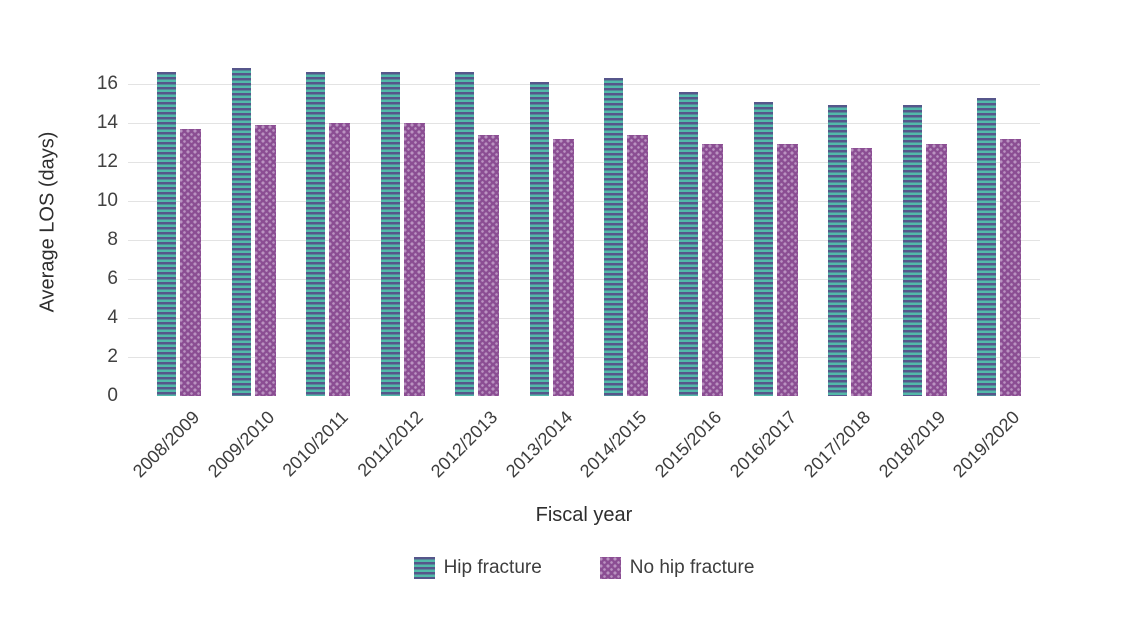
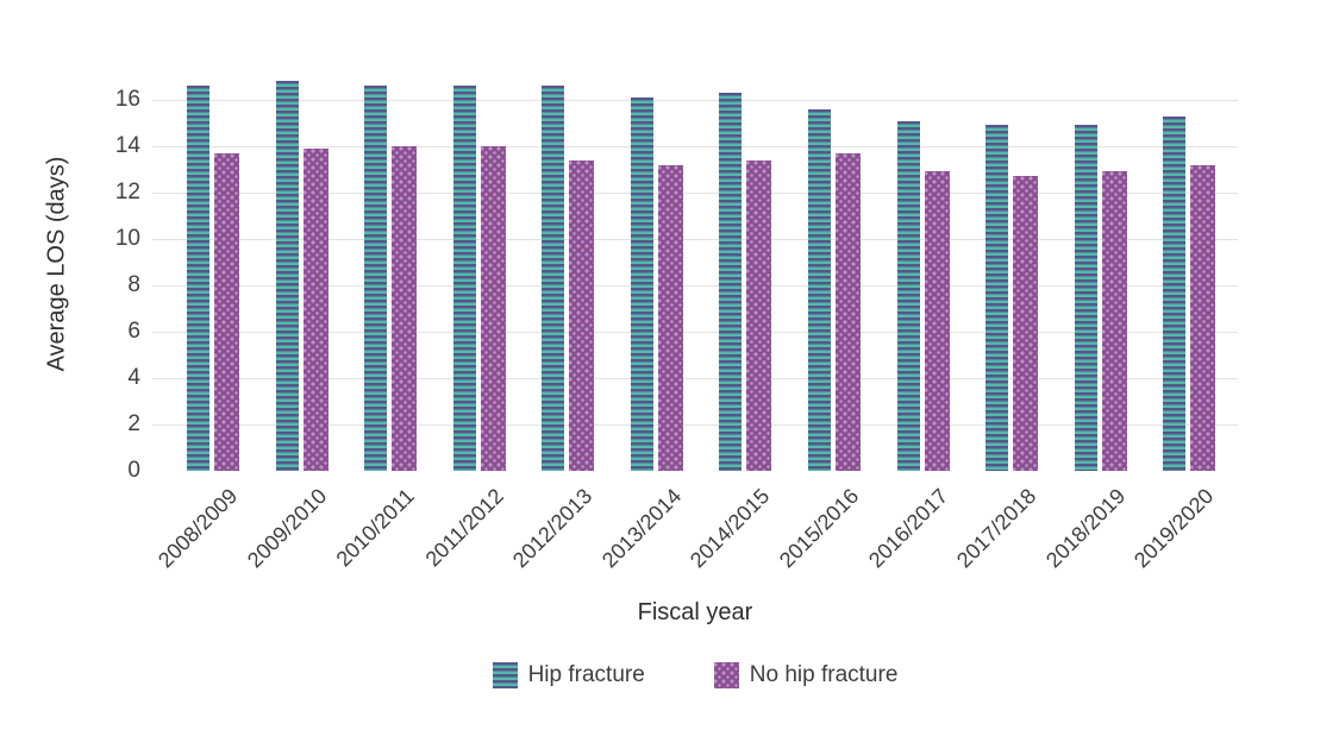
No hip fracture/2015/2016: 12.9 -> 13.7
